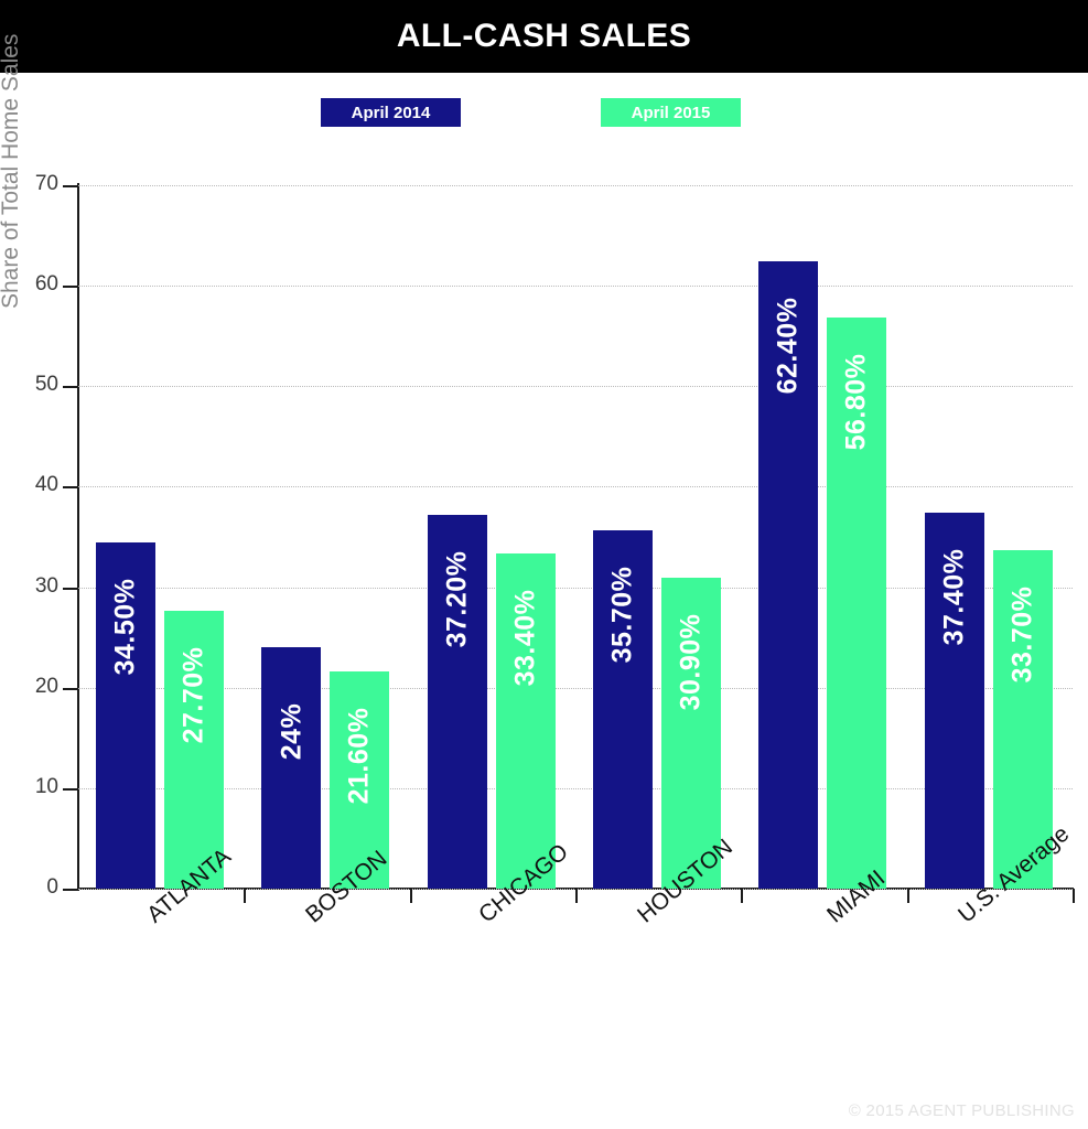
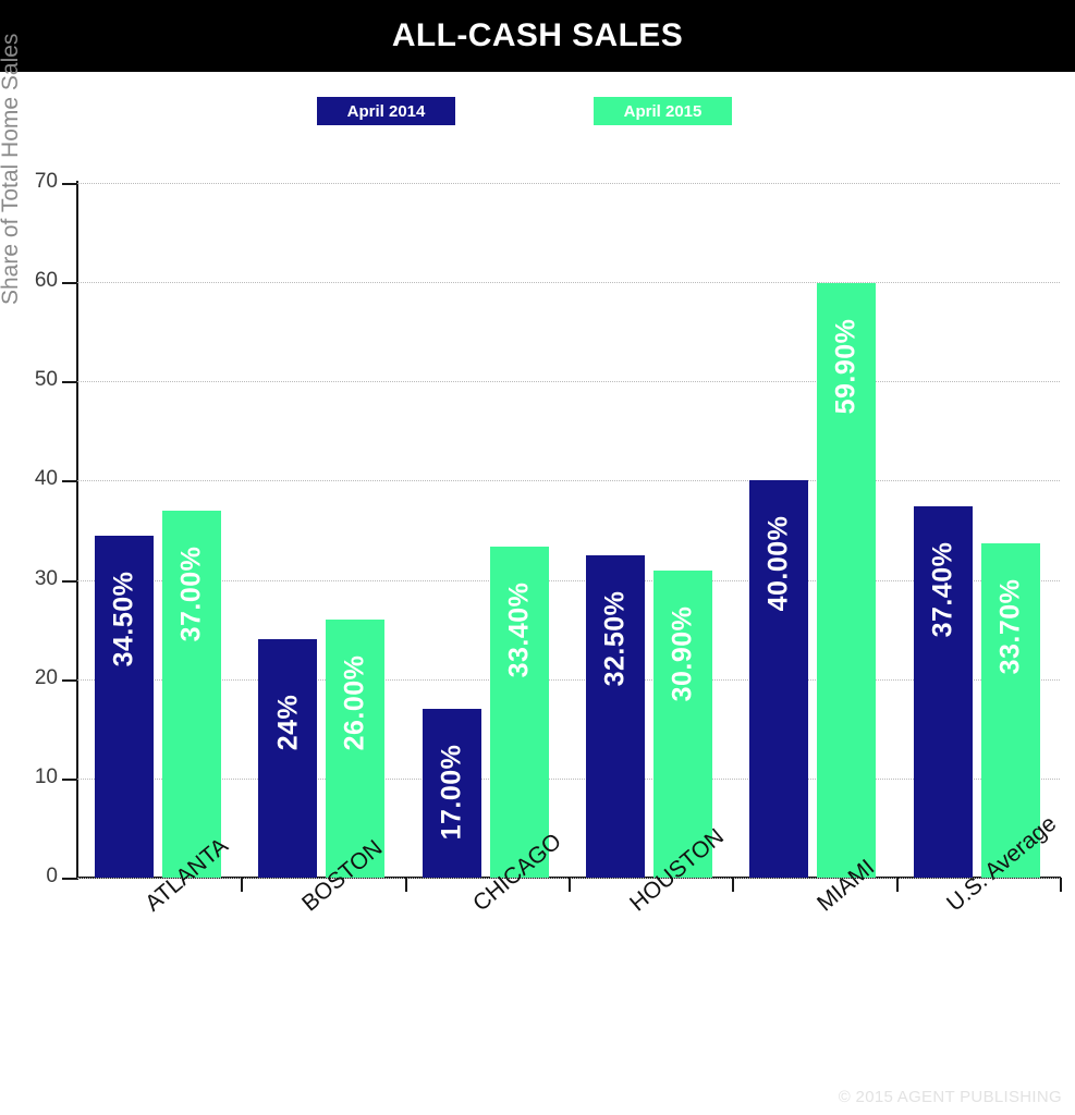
April 2015/ATLANTA: 27.70% -> 37.00%
April 2015/BOSTON: 21.60% -> 26.00%
April 2014/CHICAGO: 37.20% -> 17.00%
April 2014/HOUSTON: 35.70% -> 32.50%
April 2014/MIAMI: 62.40% -> 40.00%
April 2015/MIAMI: 56.80% -> 59.90%
